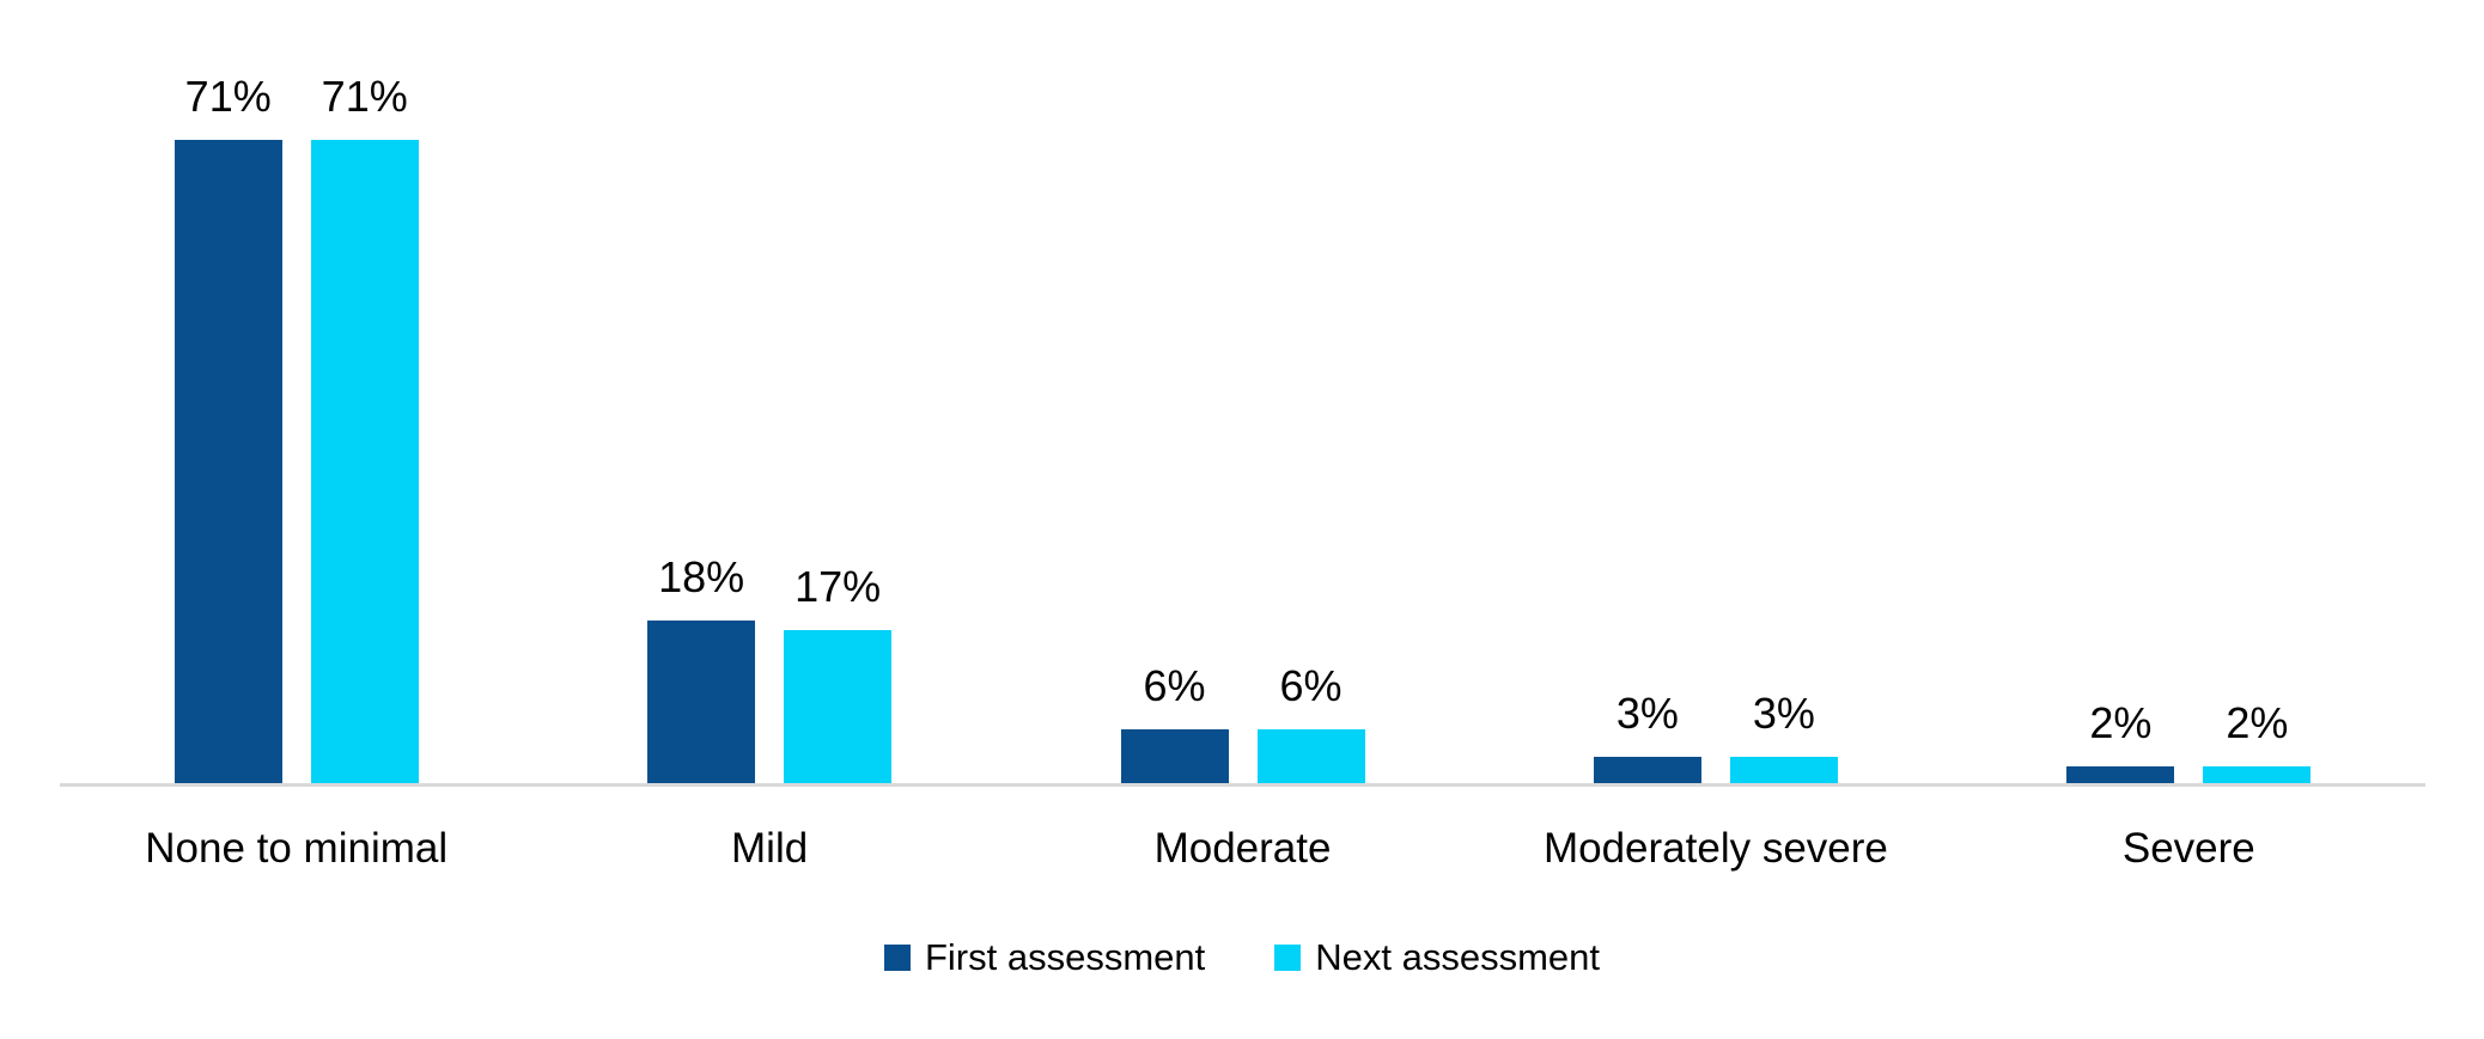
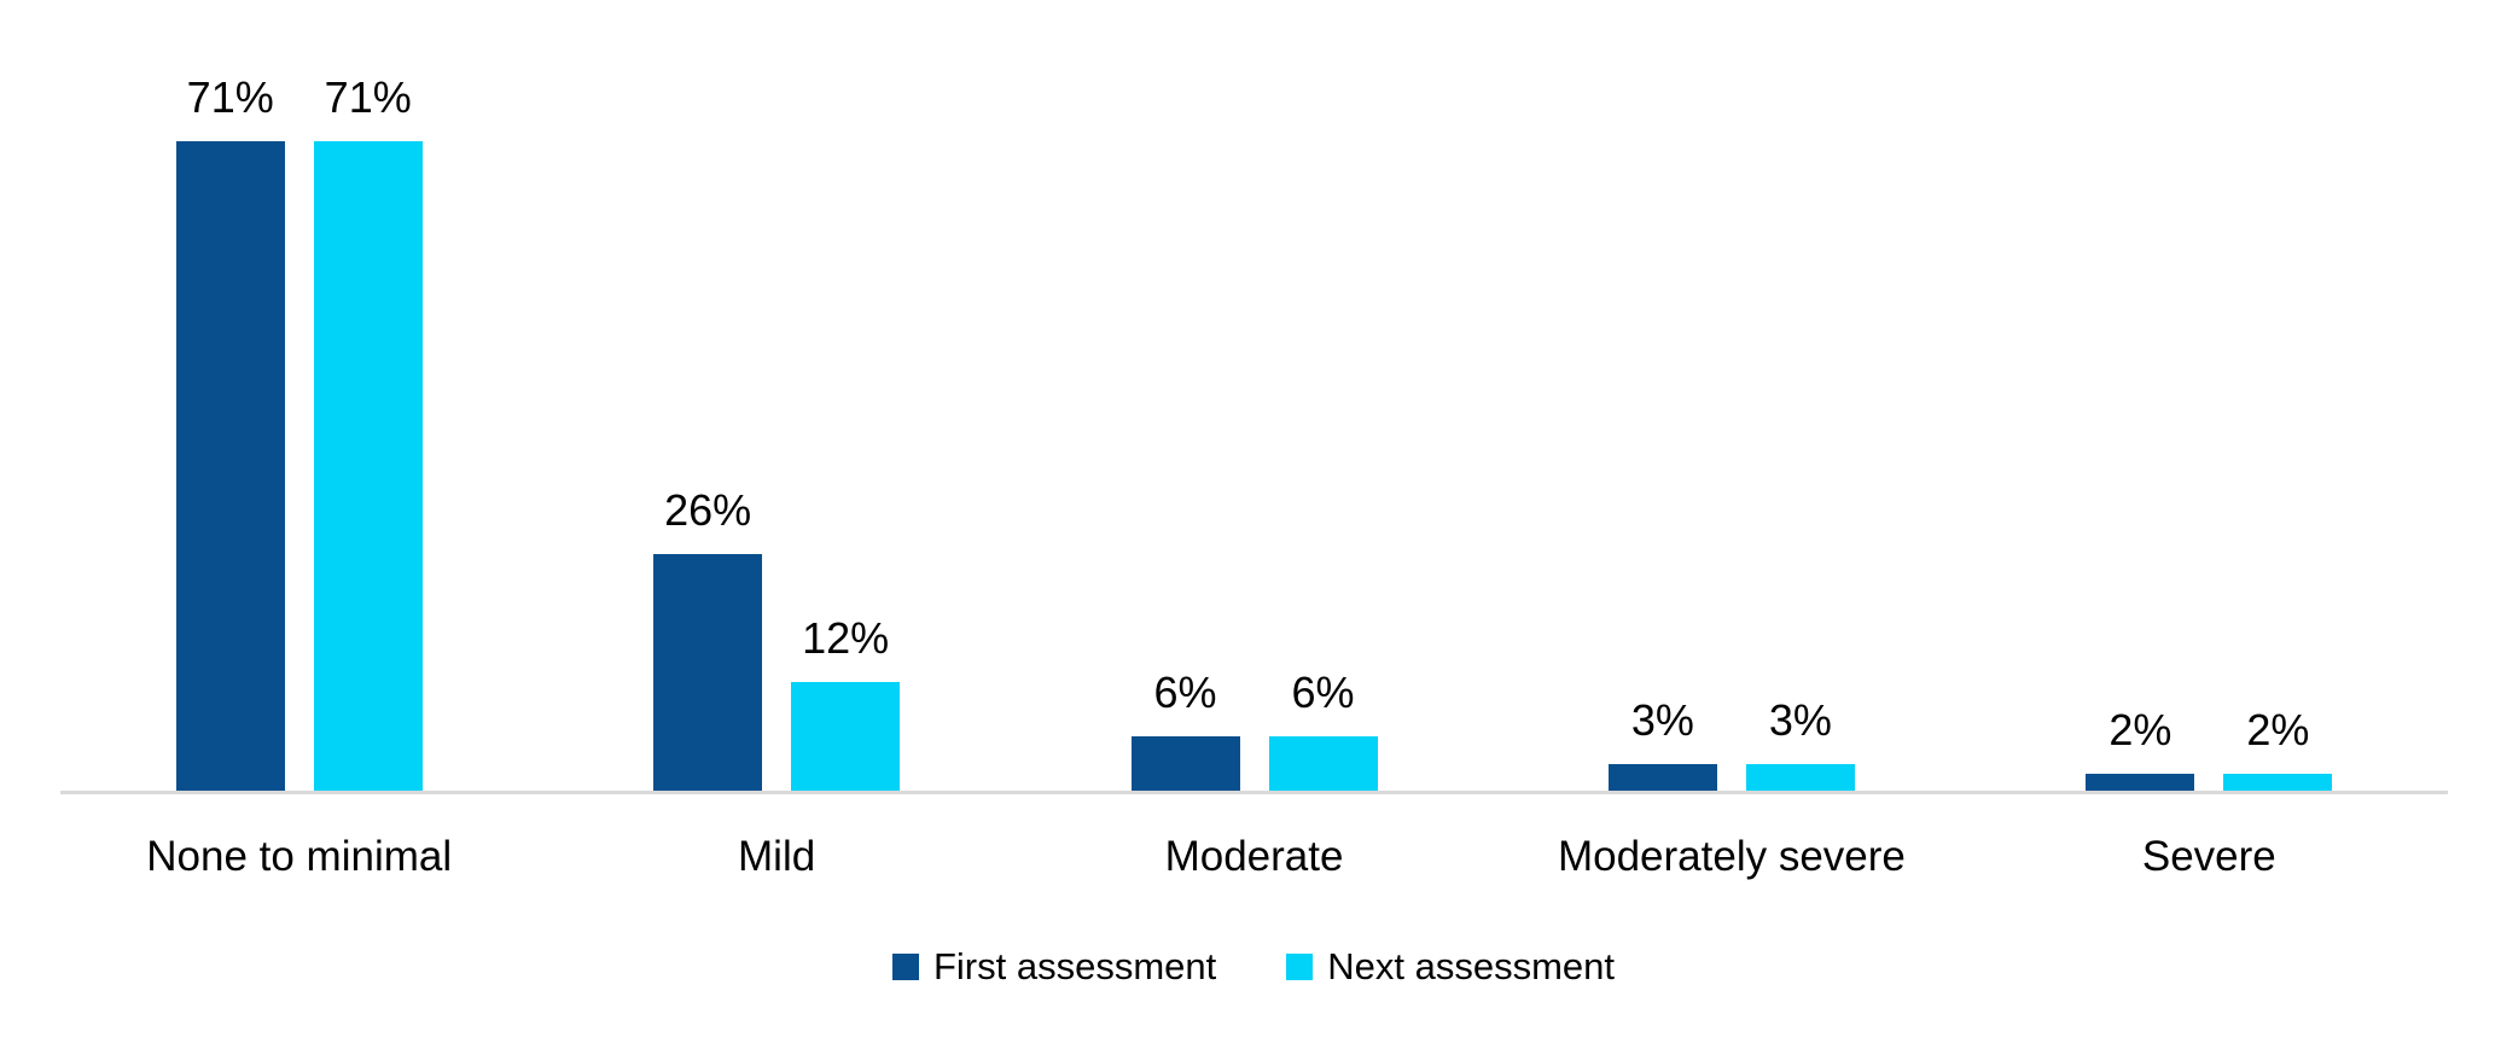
First assessment/Mild: 18% -> 26%
Next assessment/Mild: 17% -> 12%
